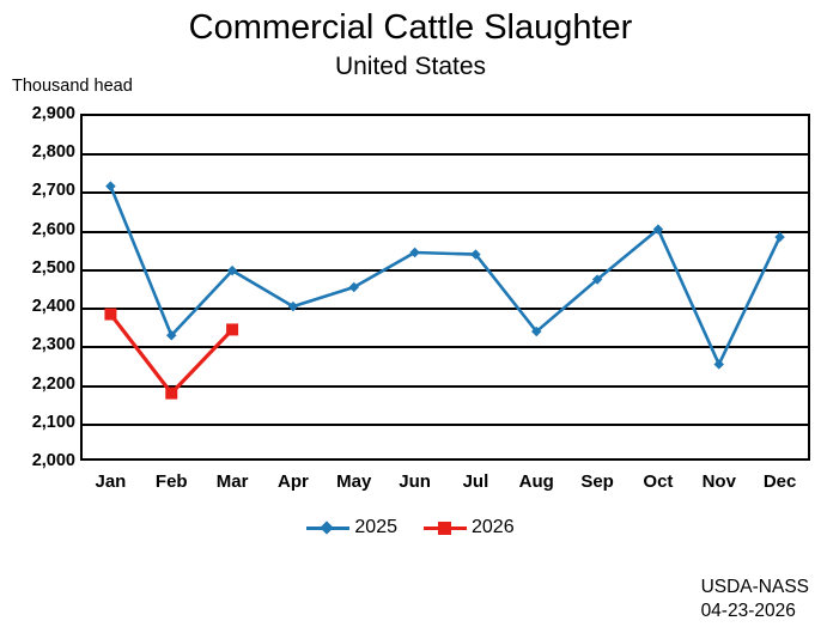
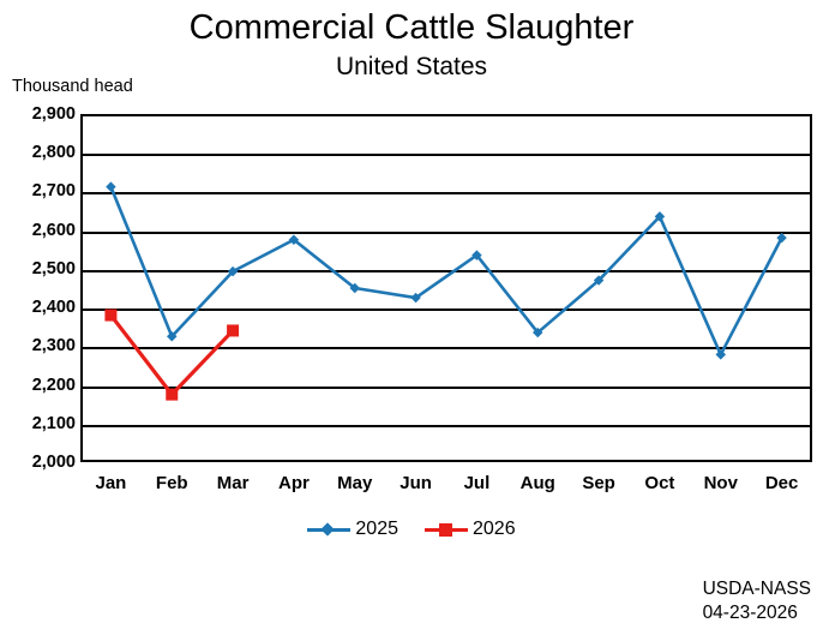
2025/Apr: 2400 -> 2580
2025/Jun: 2540 -> 2420
2025/Oct: 2600 -> 2640
2025/Nov: 2250 -> 2280
